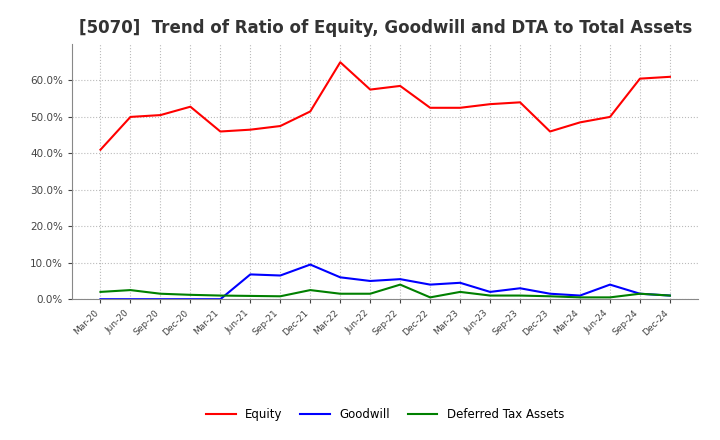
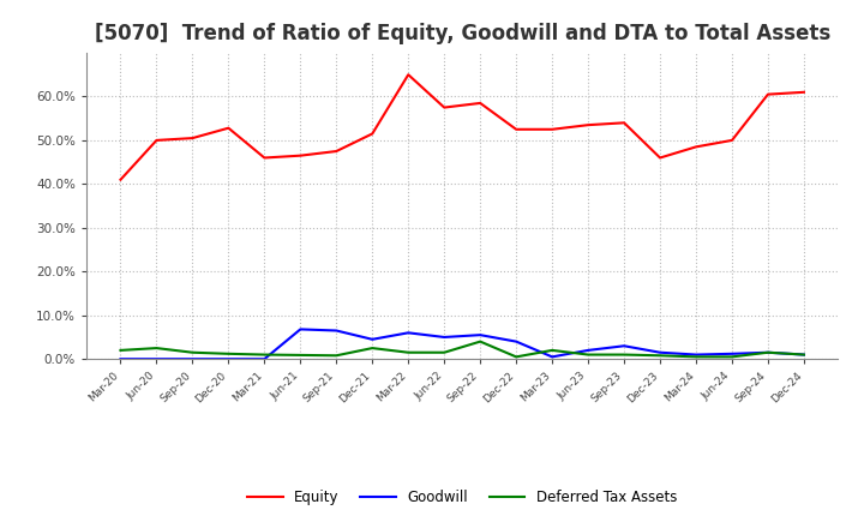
Goodwill/Dec-21: 9.5% -> 4.5%
Goodwill/Mar-23: 4.5% -> 0.5%
Goodwill/Jun-24: 4.0% -> 1.2%
